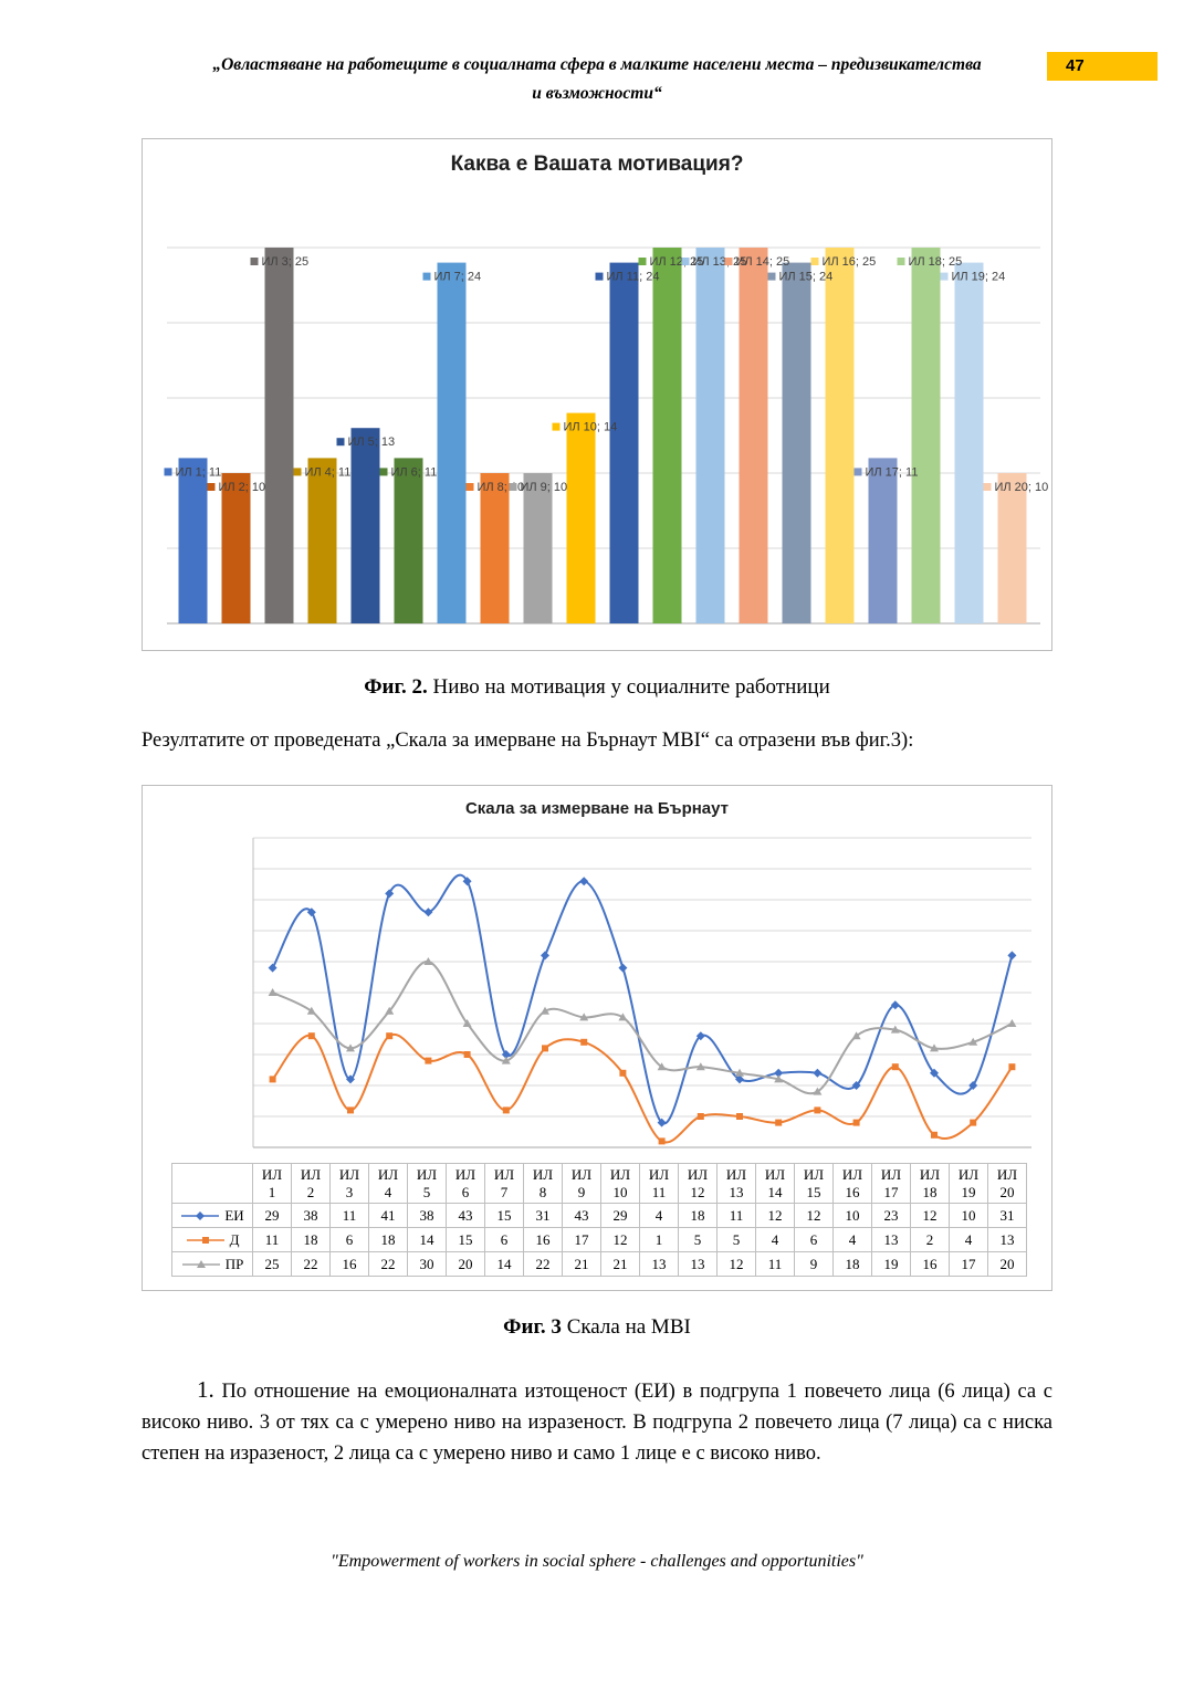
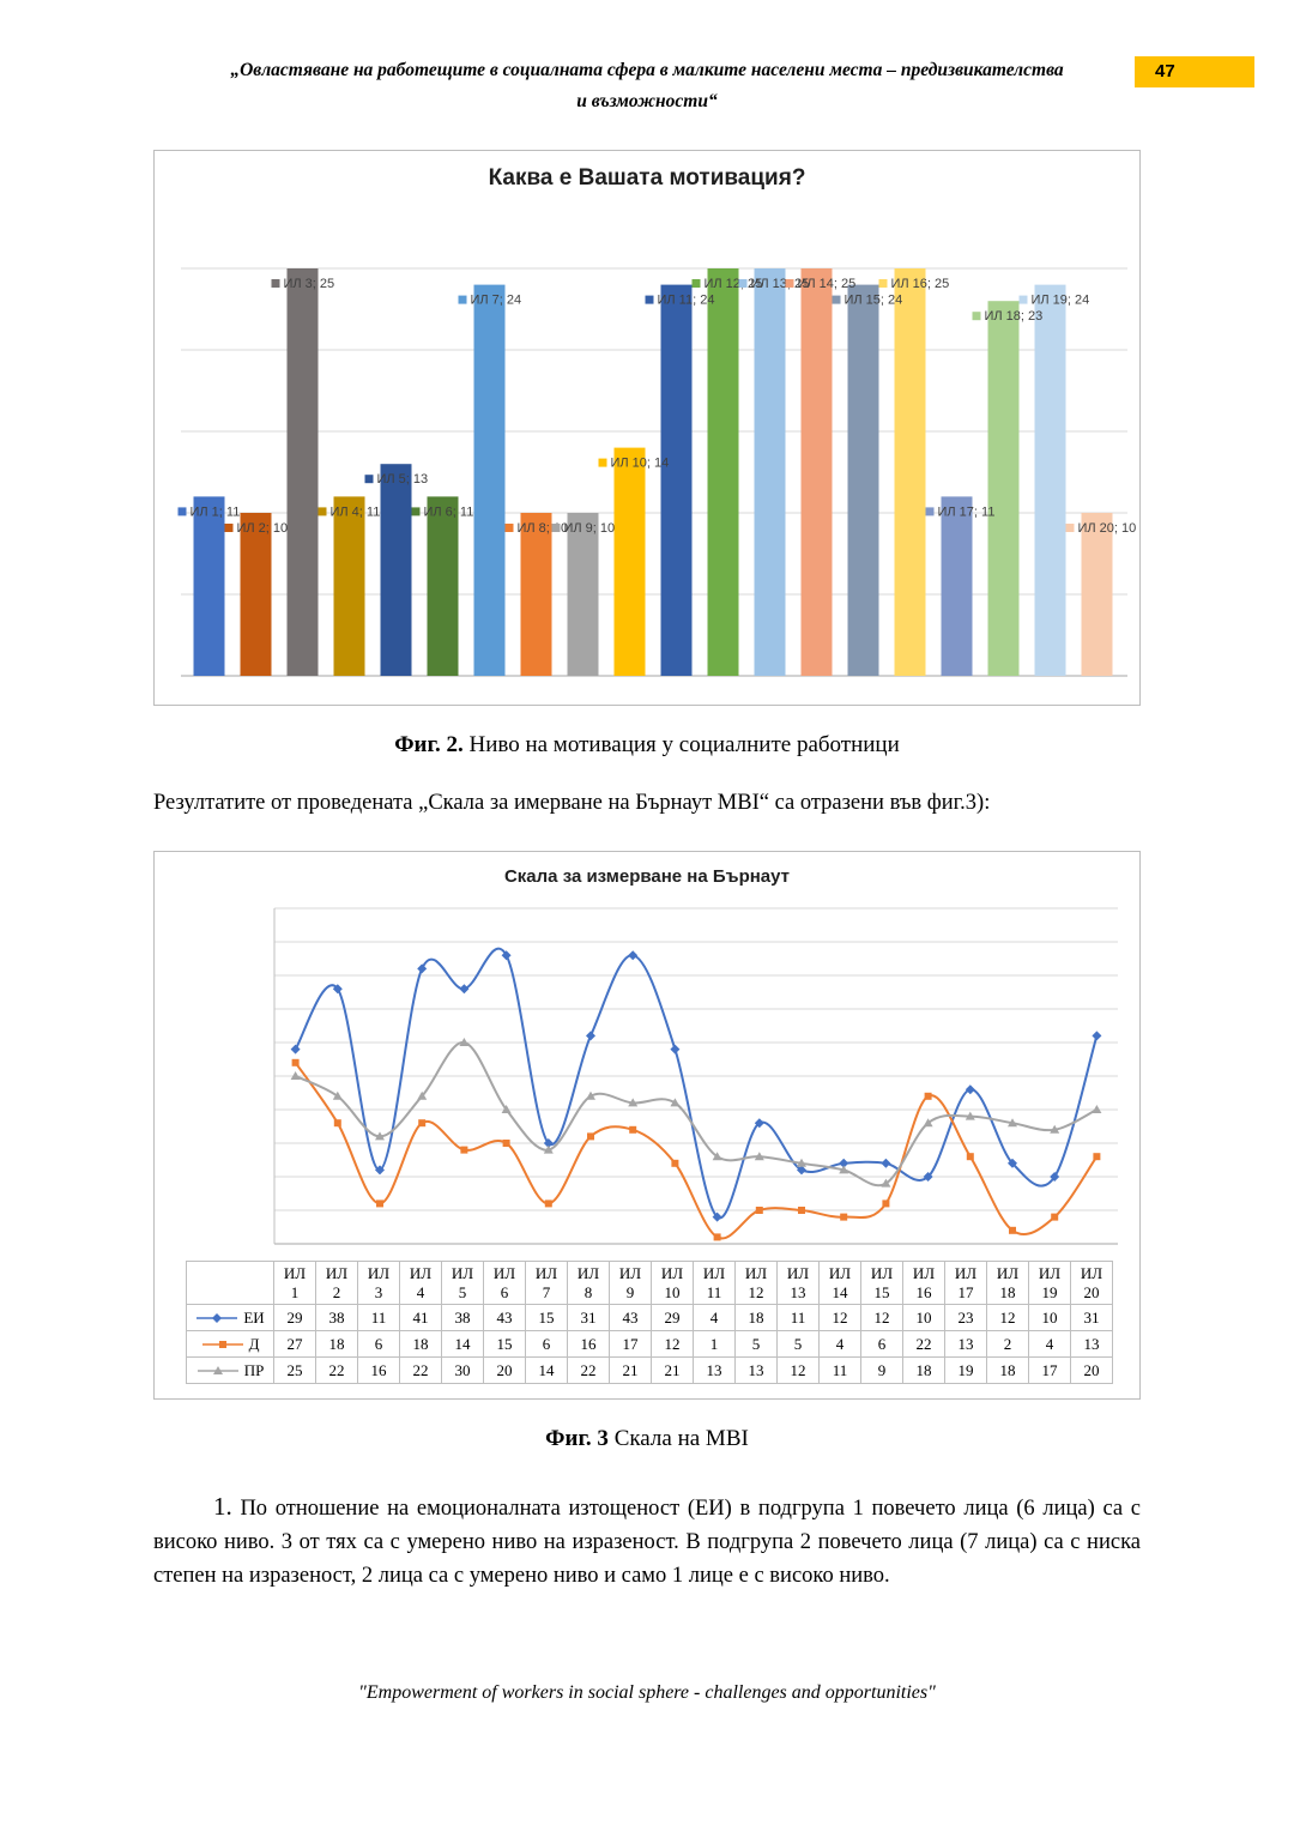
Каква е Вашата мотивация?/ИЛ 18: 25 -> 23
Скала за измерване на Бърнаут/Д/ИЛ 1: 11 -> 27
Скала за измерване на Бърнаут/Д/ИЛ 16: 4 -> 22
Скала за измерване на Бърнаут/ПР/ИЛ 18: 16 -> 18
